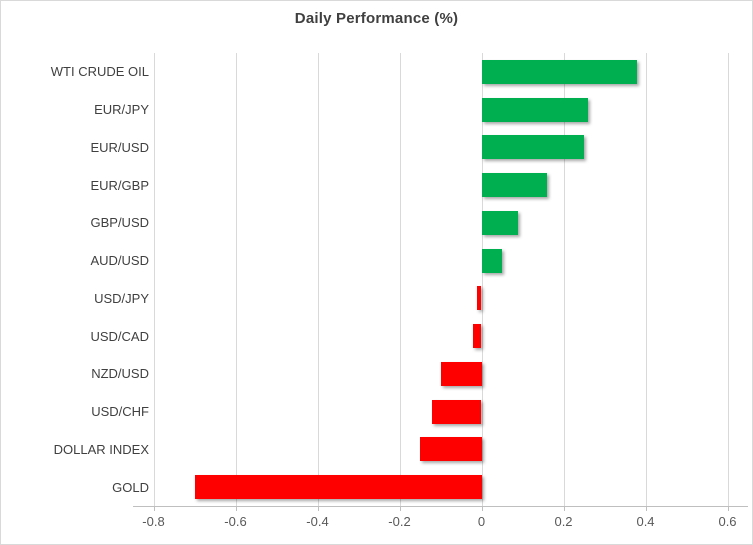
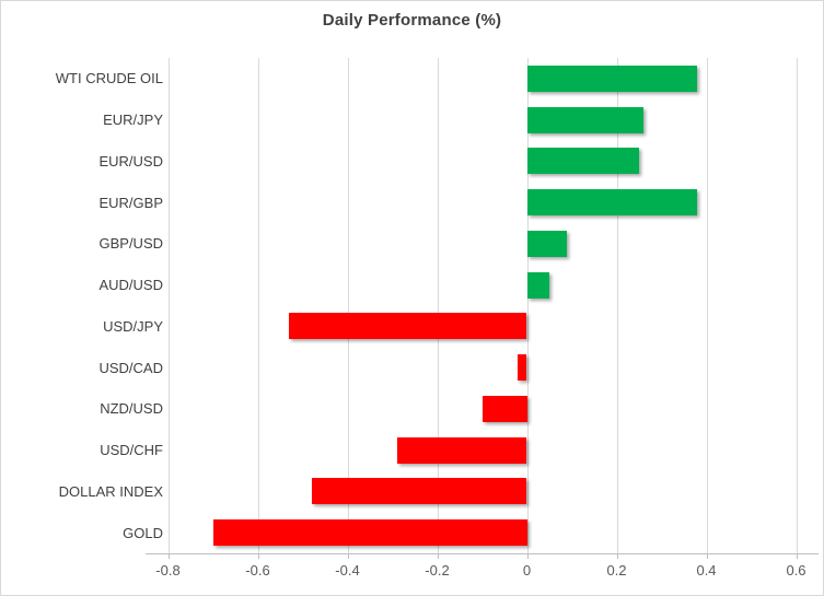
EUR/GBP: 0.16 -> 0.38
USD/JPY: -0.01 -> -0.53
USD/CHF: -0.12 -> -0.29
DOLLAR INDEX: -0.15 -> -0.48
